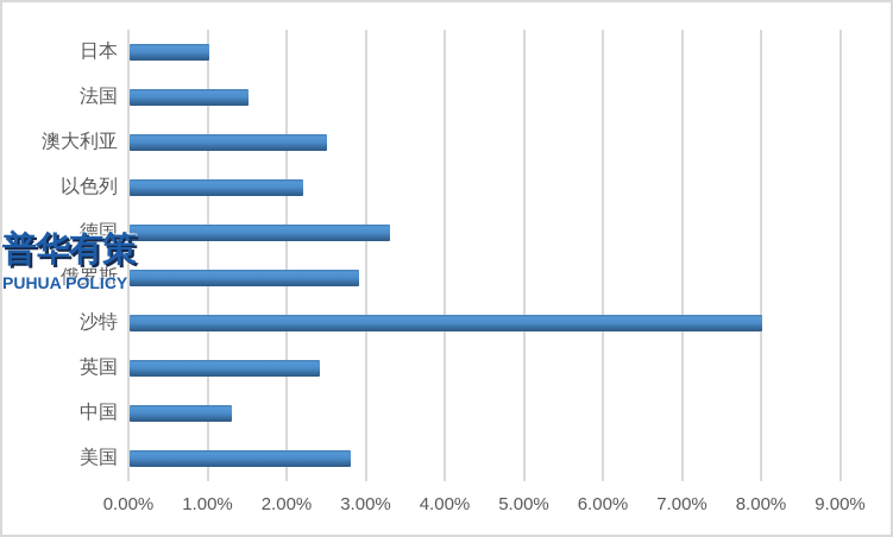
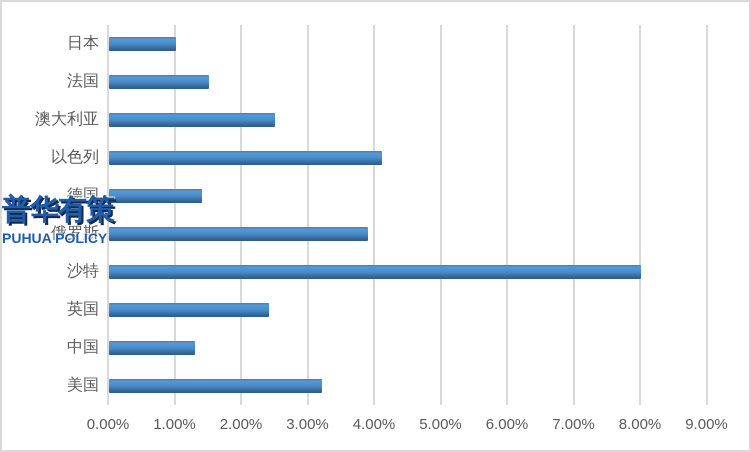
以色列: 2.2% -> 4.1%
德国: 3.3% -> 1.4%
俄罗斯: 2.9% -> 3.9%
美国: 2.8% -> 3.2%
